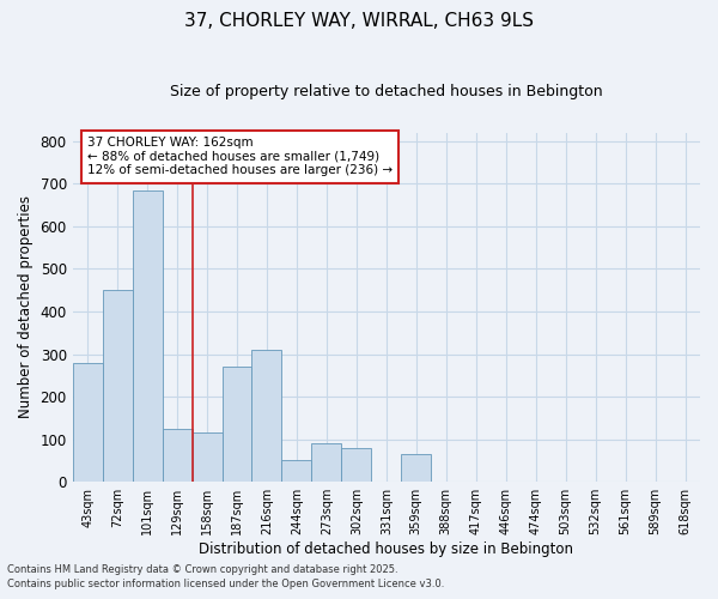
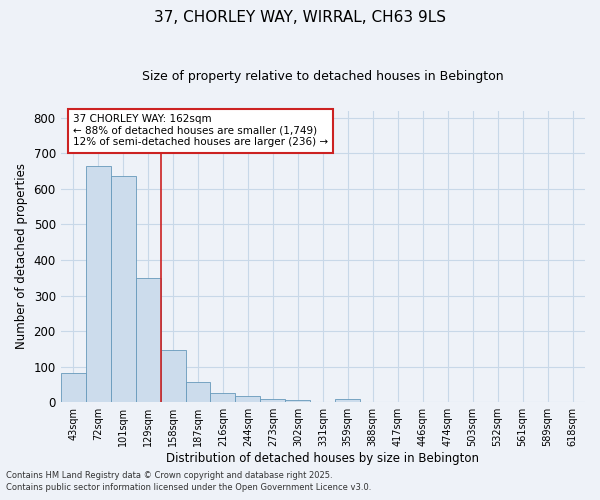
43sqm: 280 -> 82
72sqm: 450 -> 665
101sqm: 685 -> 635
129sqm: 125 -> 350
158sqm: 115 -> 148
187sqm: 270 -> 58
216sqm: 310 -> 27
244sqm: 50 -> 18
273sqm: 90 -> 10
302sqm: 80 -> 5
359sqm: 65 -> 8
